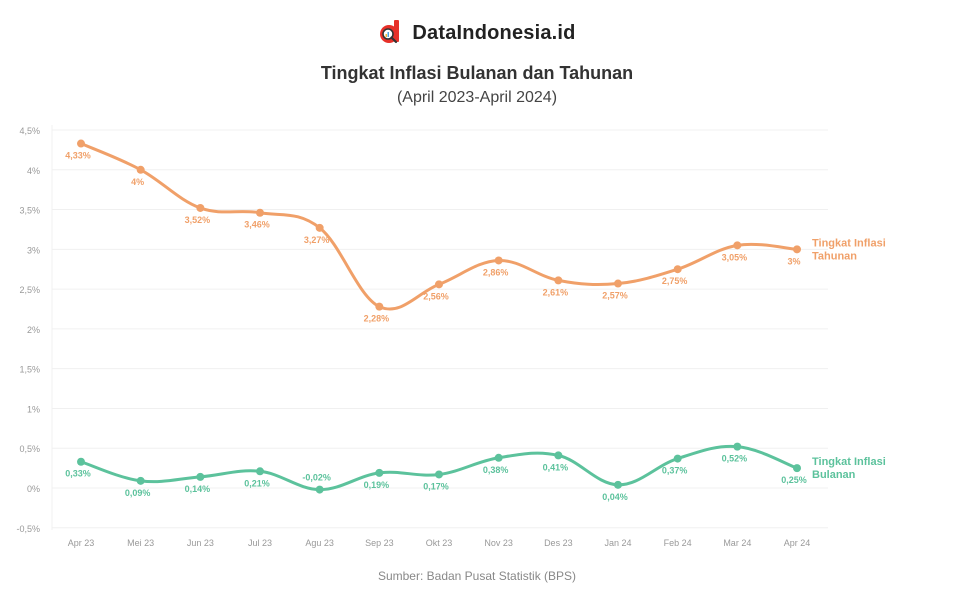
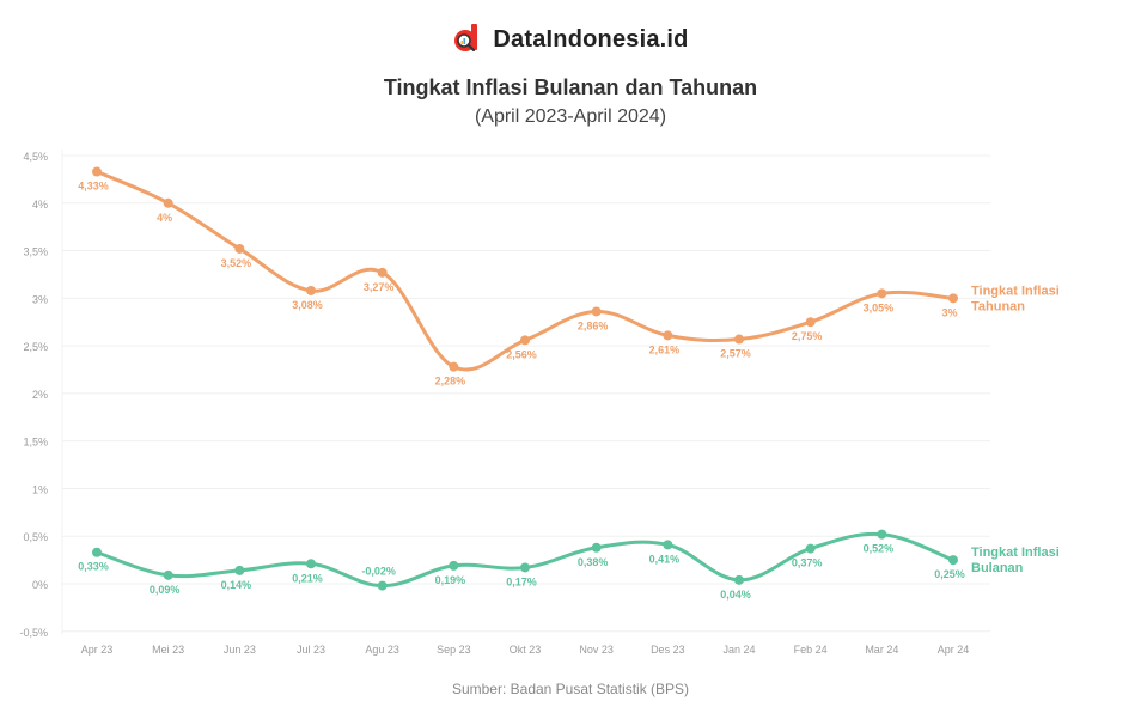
Tingkat Inflasi Tahunan/Jul 23: 3,46% -> 3,08%
